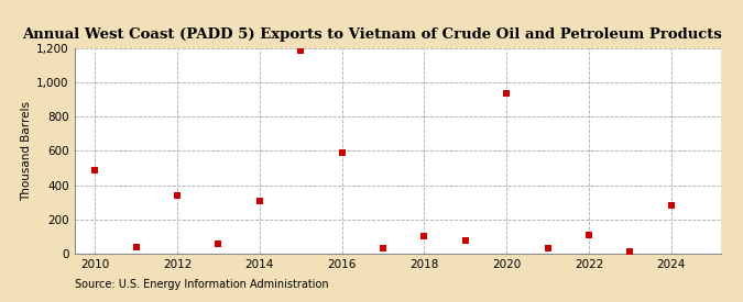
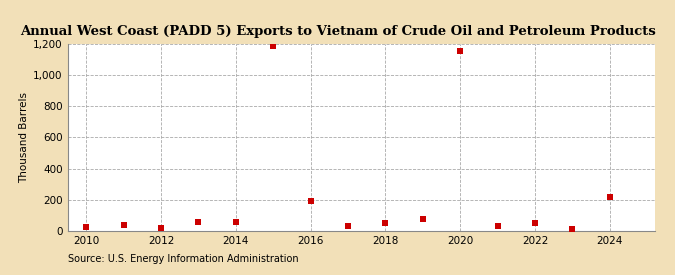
2010: 490 -> 20
2012: 340 -> 20
2014: 310 -> 60
2016: 590 -> 200
2018: 100 -> 50
2020: 940 -> 1,160
2022: 110 -> 50
2024: 280 -> 220
